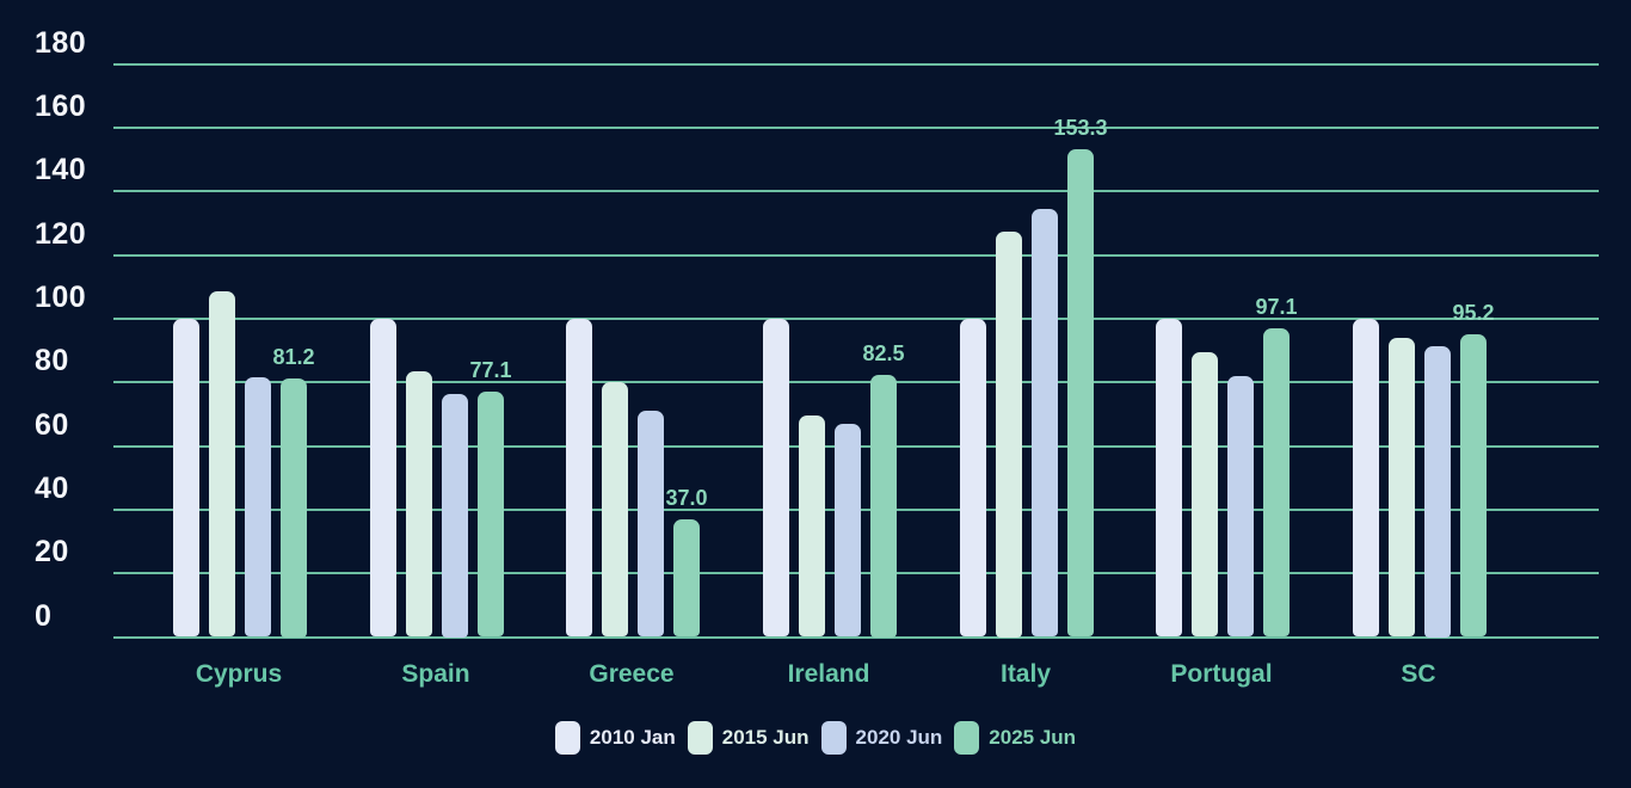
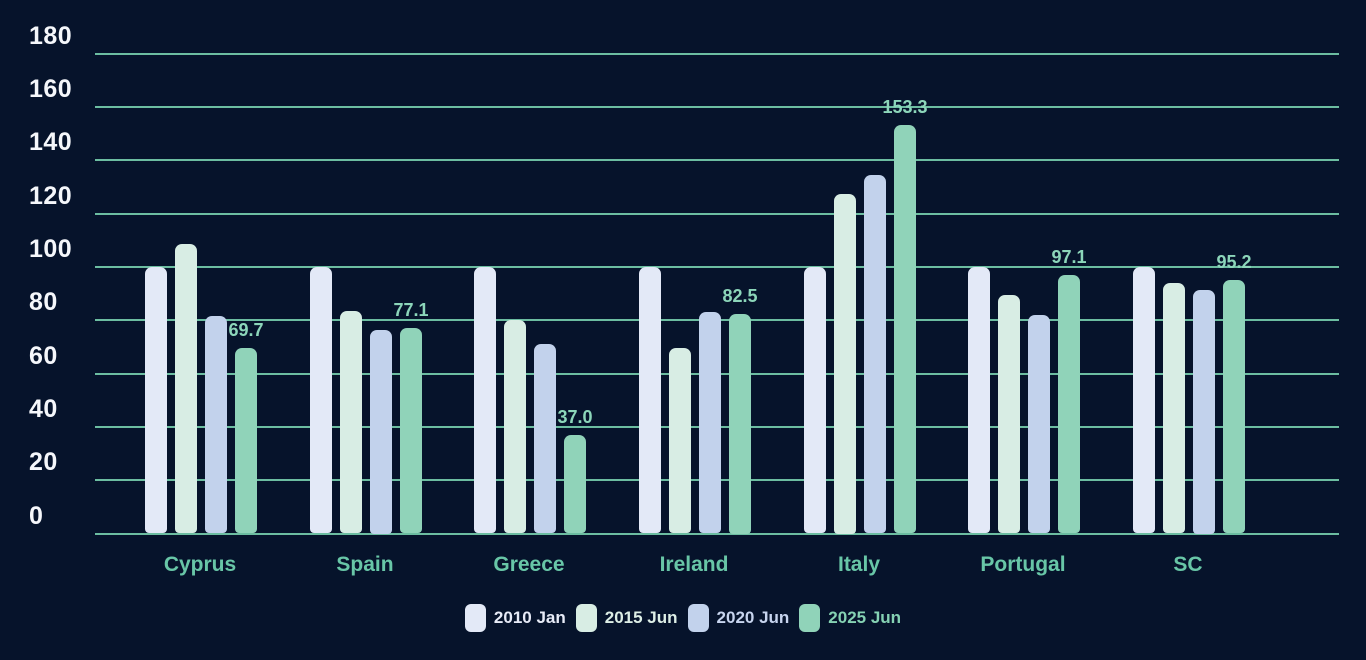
2025 Jun/Cyprus: 81.2 -> 69.7
2020 Jun/Ireland: 67 -> 83
